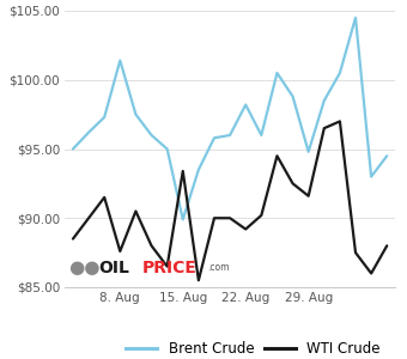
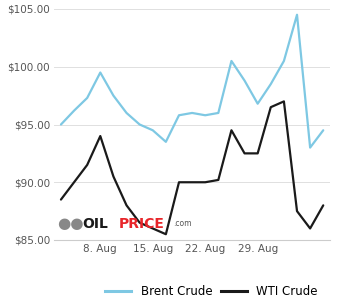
Brent Crude/8. Aug: $101.4 -> $99.5
WTI Crude/8. Aug: $87.6 -> $94.0
Brent Crude/15. Aug: $89.9 -> $94.5
WTI Crude/15. Aug: $93.4 -> $86.0
Brent Crude/22. Aug: $98.2 -> $95.8
WTI Crude/22. Aug: $89.2 -> $90.0
Brent Crude/29. Aug: $94.8 -> $96.8
WTI Crude/29. Aug: $91.6 -> $92.5
